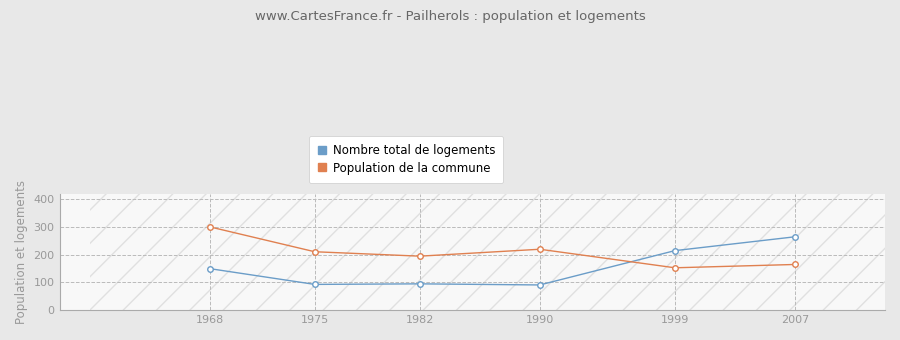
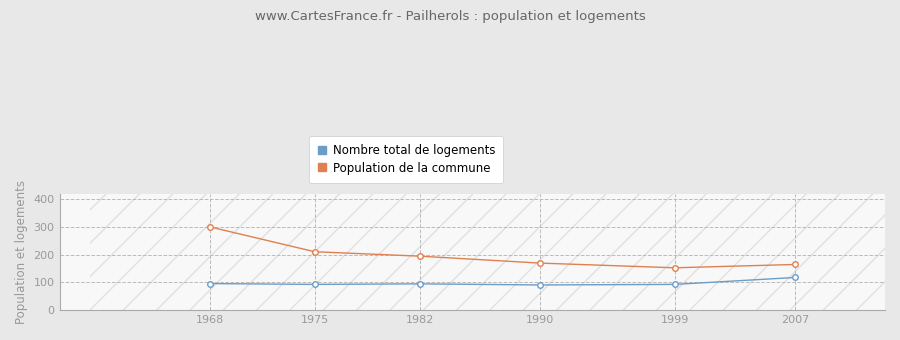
Nombre total de logements/1968: 150 -> 96
Population de la commune/1990: 220 -> 170
Nombre total de logements/1999: 215 -> 93
Nombre total de logements/2007: 265 -> 118
